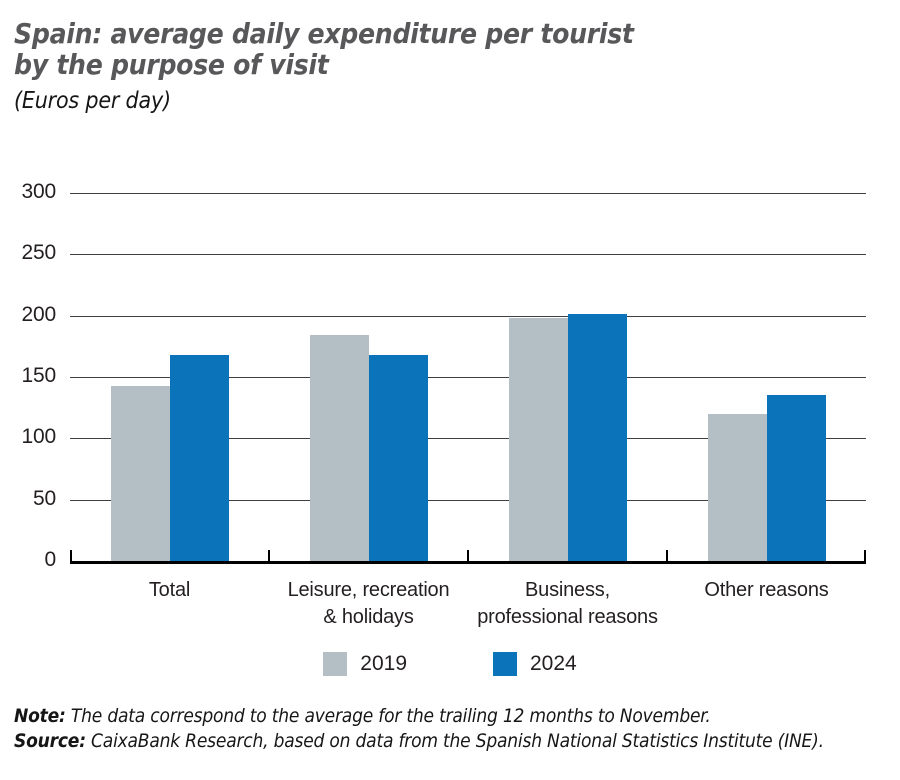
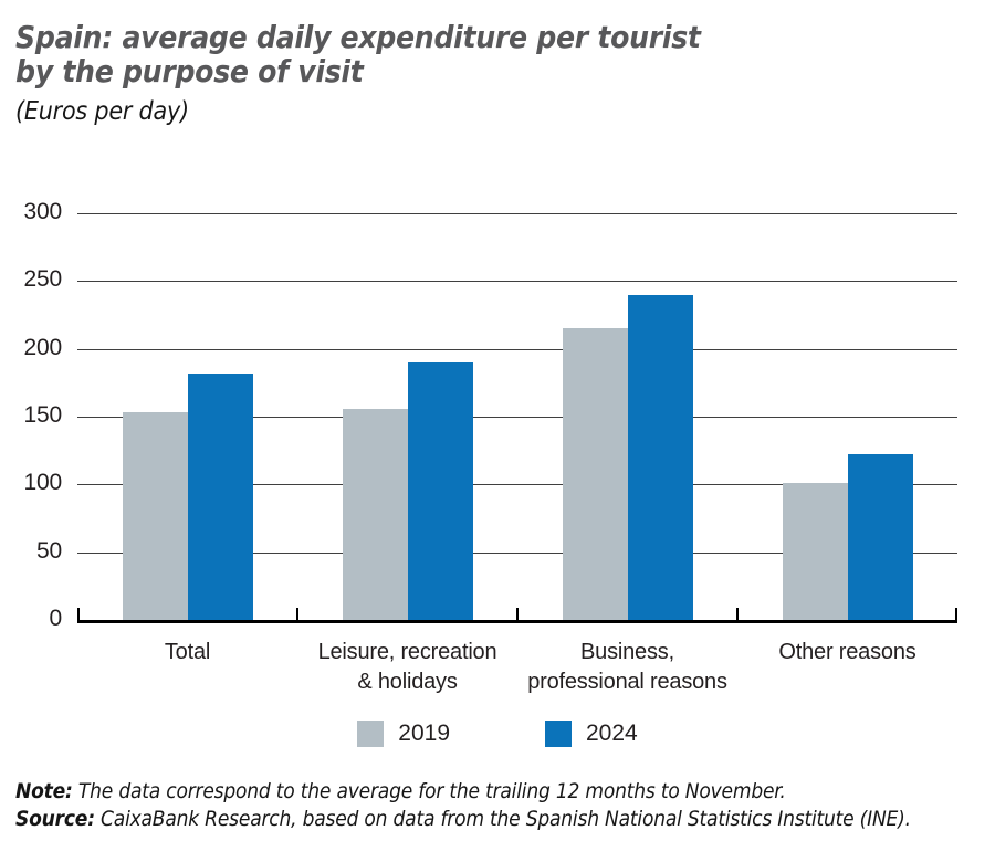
2019/Total: 143 -> 153
2024/Total: 168 -> 182
2019/Leisure, recreation & holidays: 184 -> 156
2024/Leisure, recreation & holidays: 168 -> 190
2019/Business, professional reasons: 198 -> 215
2024/Business, professional reasons: 201 -> 240
2019/Other reasons: 120 -> 101
2024/Other reasons: 135 -> 122
